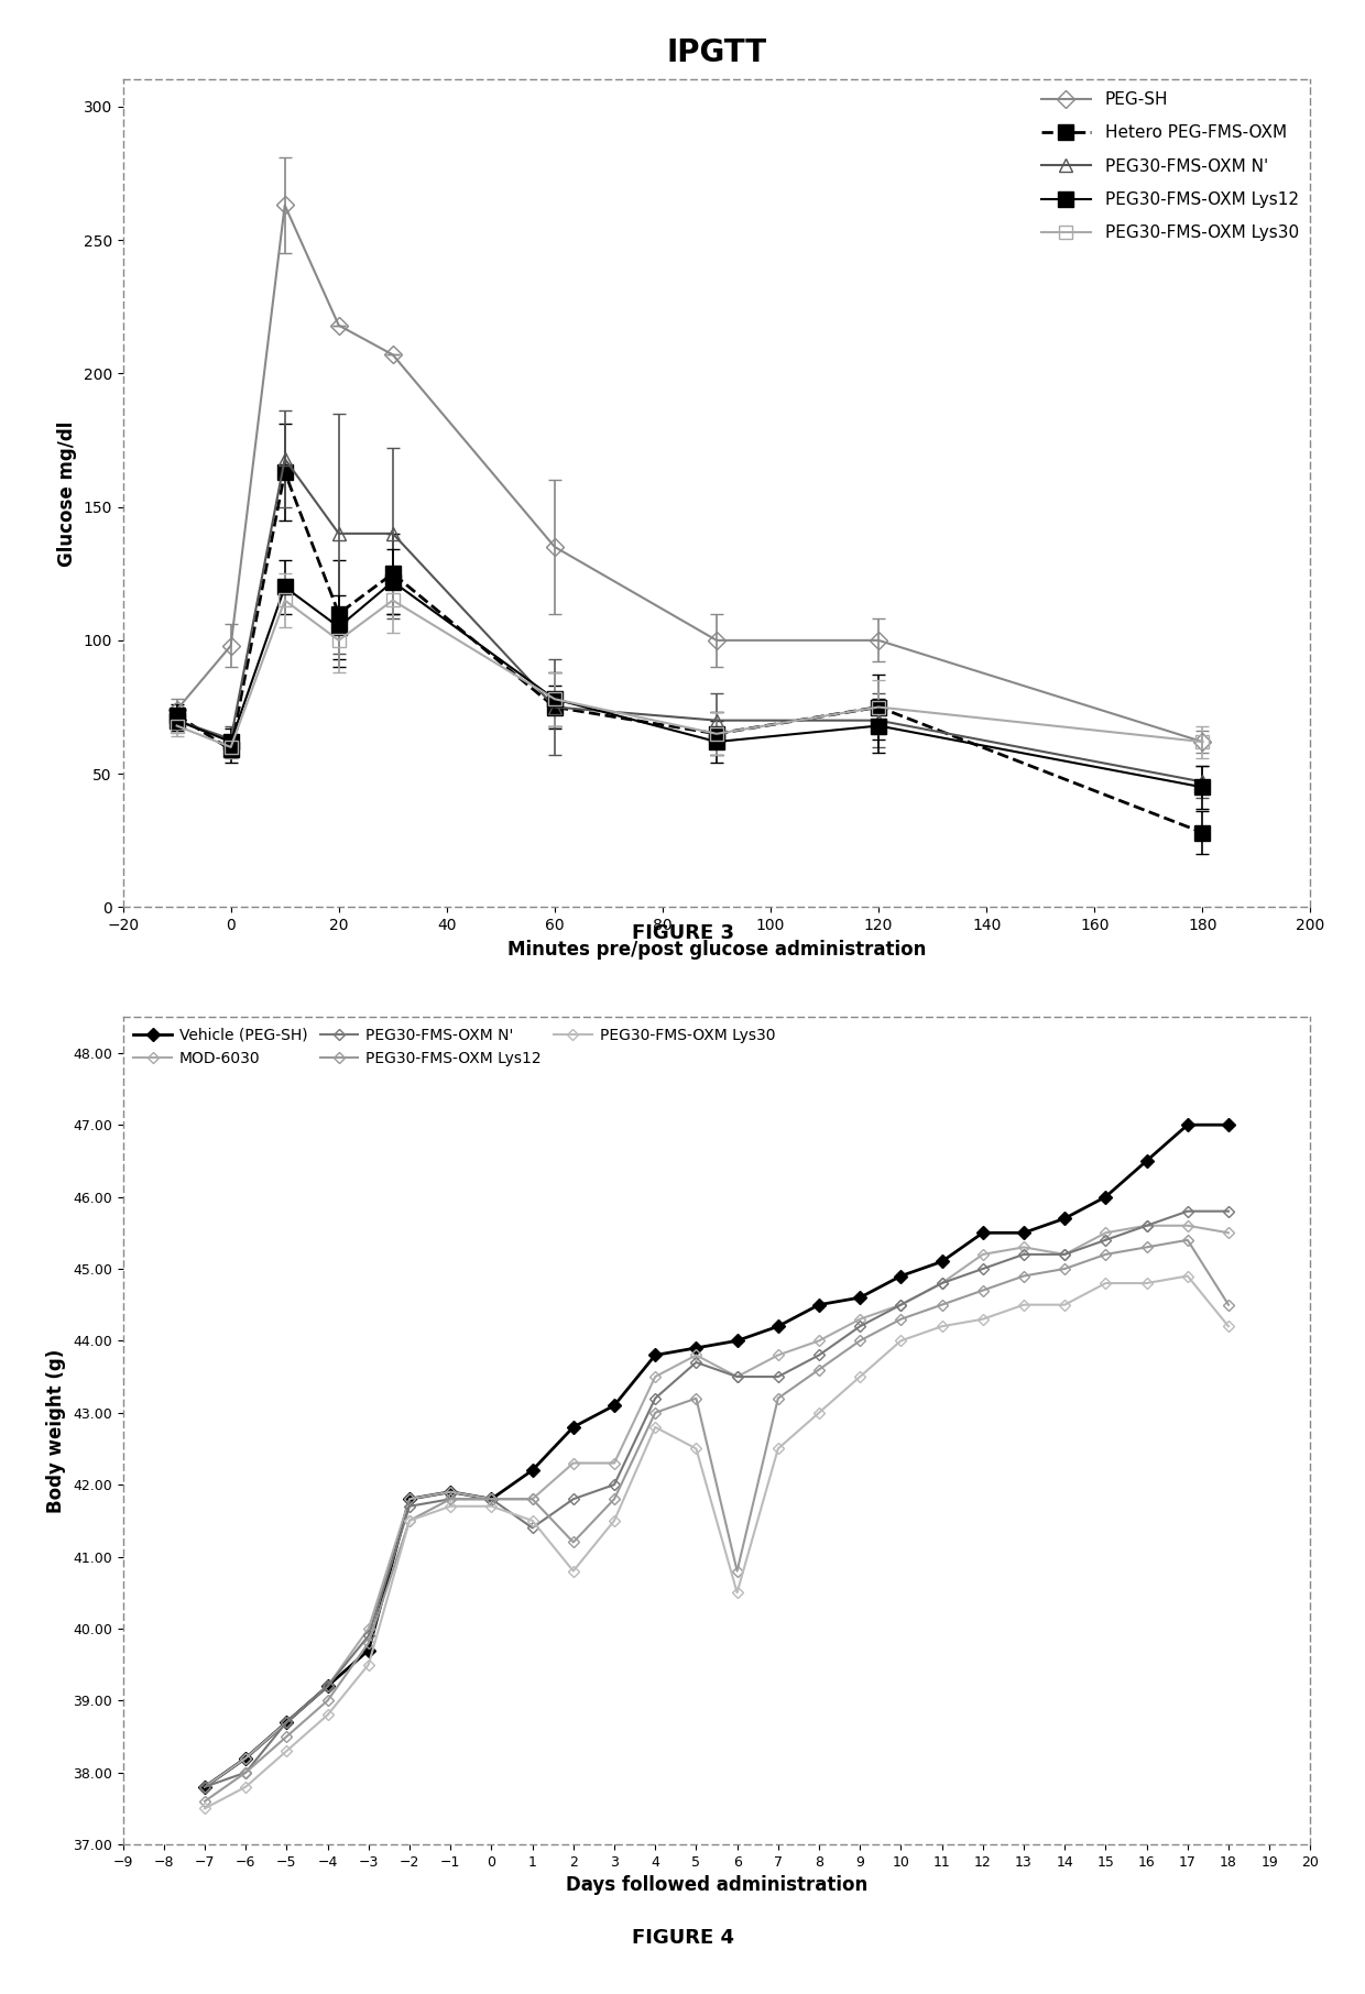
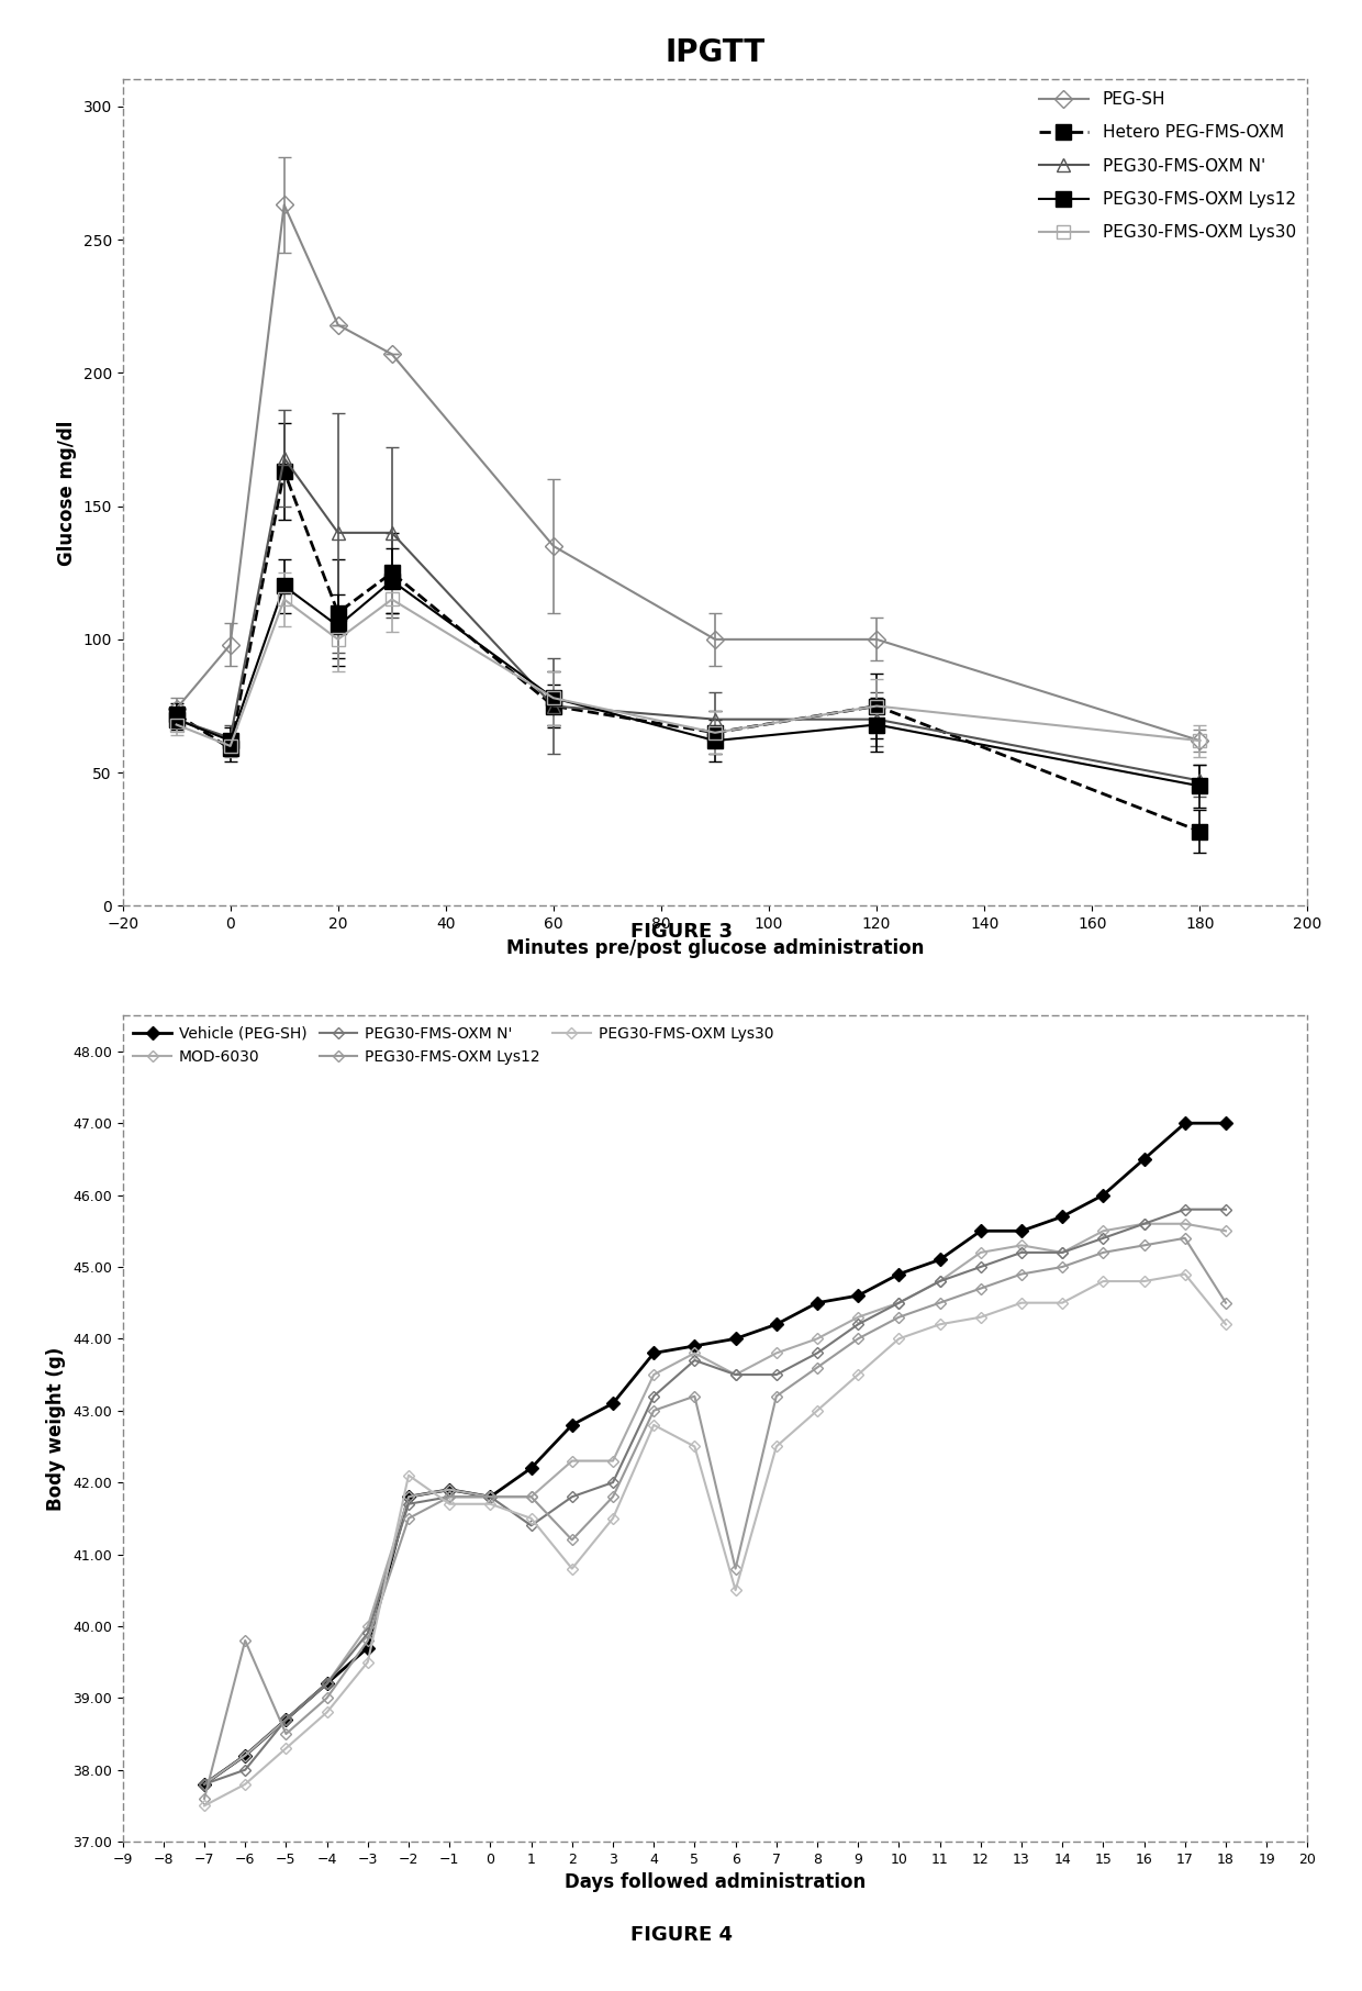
PEG30-FMS-OXM Lys12/−6: 38.0 -> 39.8
PEG30-FMS-OXM Lys30/−2: 41.5 -> 42.1
